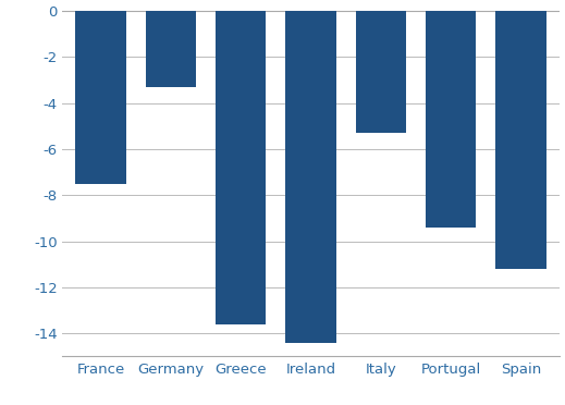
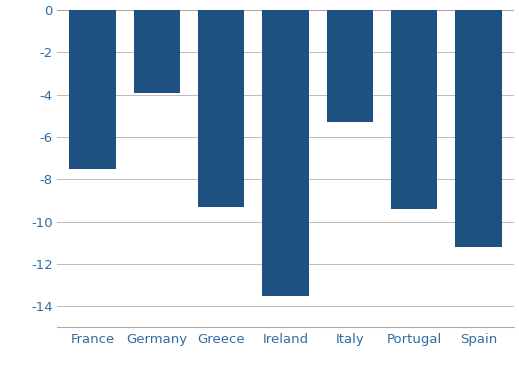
Germany: -3.3 -> -3.9
Greece: -13.6 -> -9.3
Ireland: -14.4 -> -13.5
